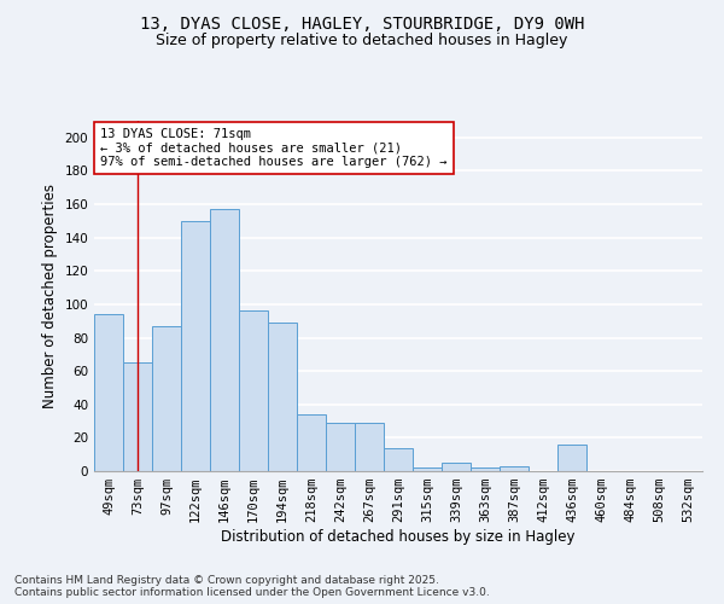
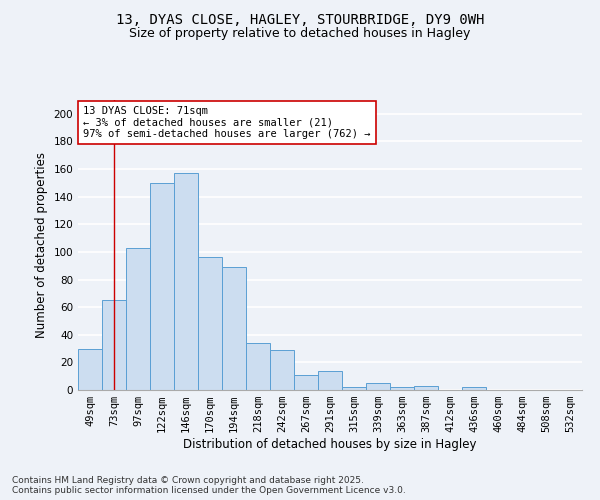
49sqm: 94 -> 30
97sqm: 87 -> 103
267sqm: 29 -> 11
436sqm: 16 -> 2
